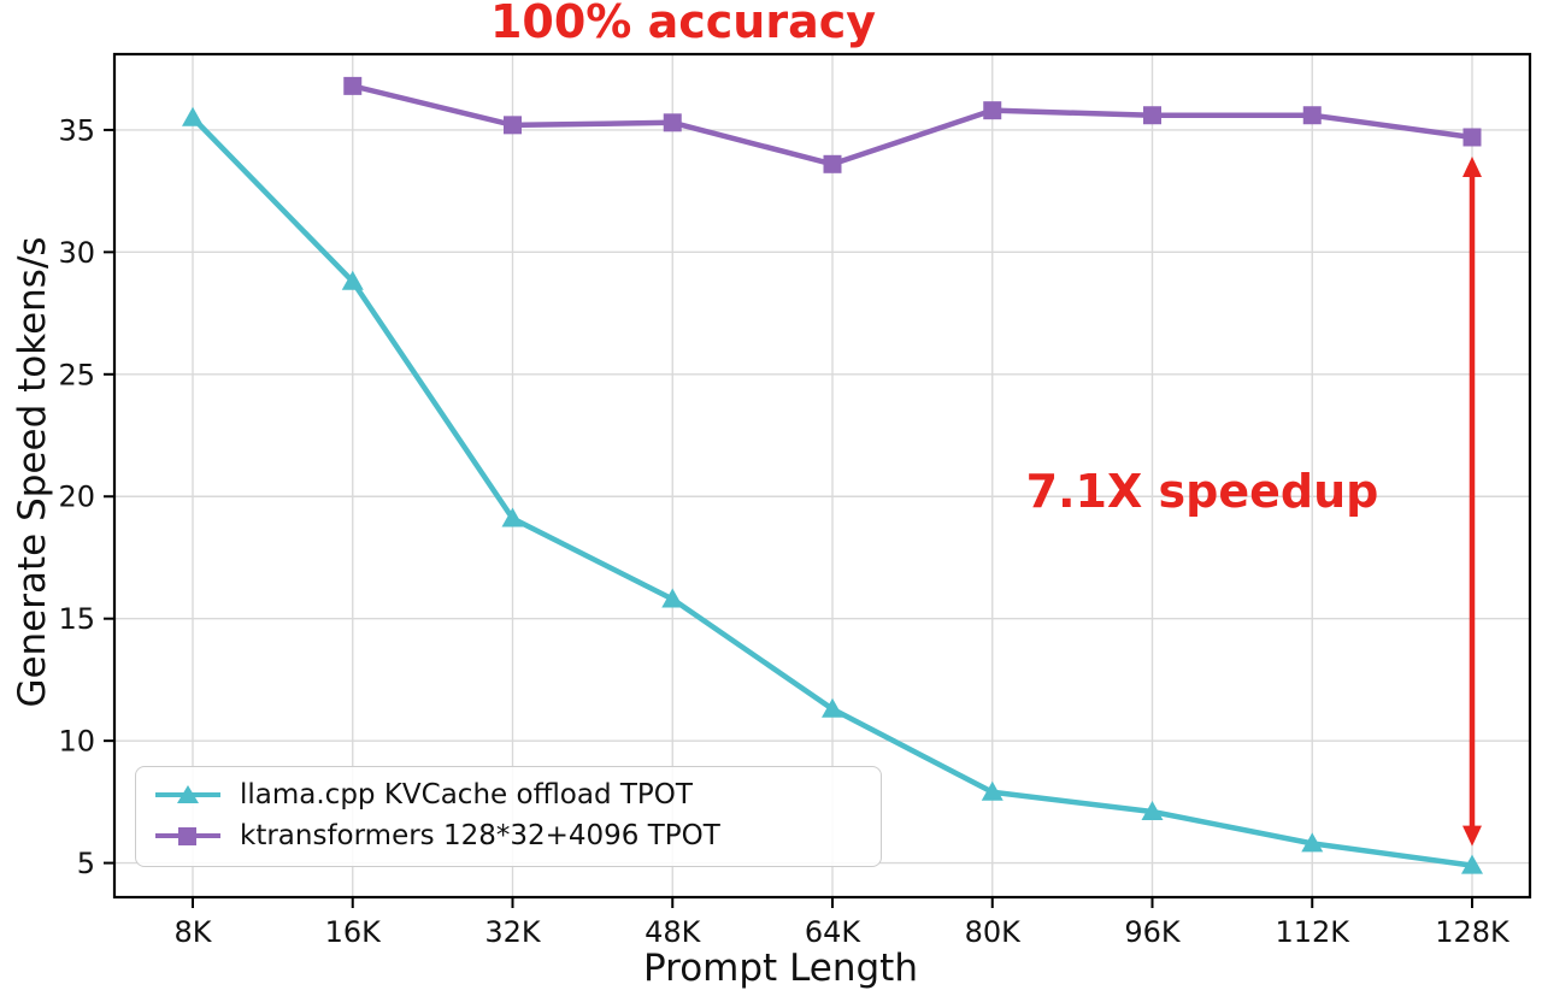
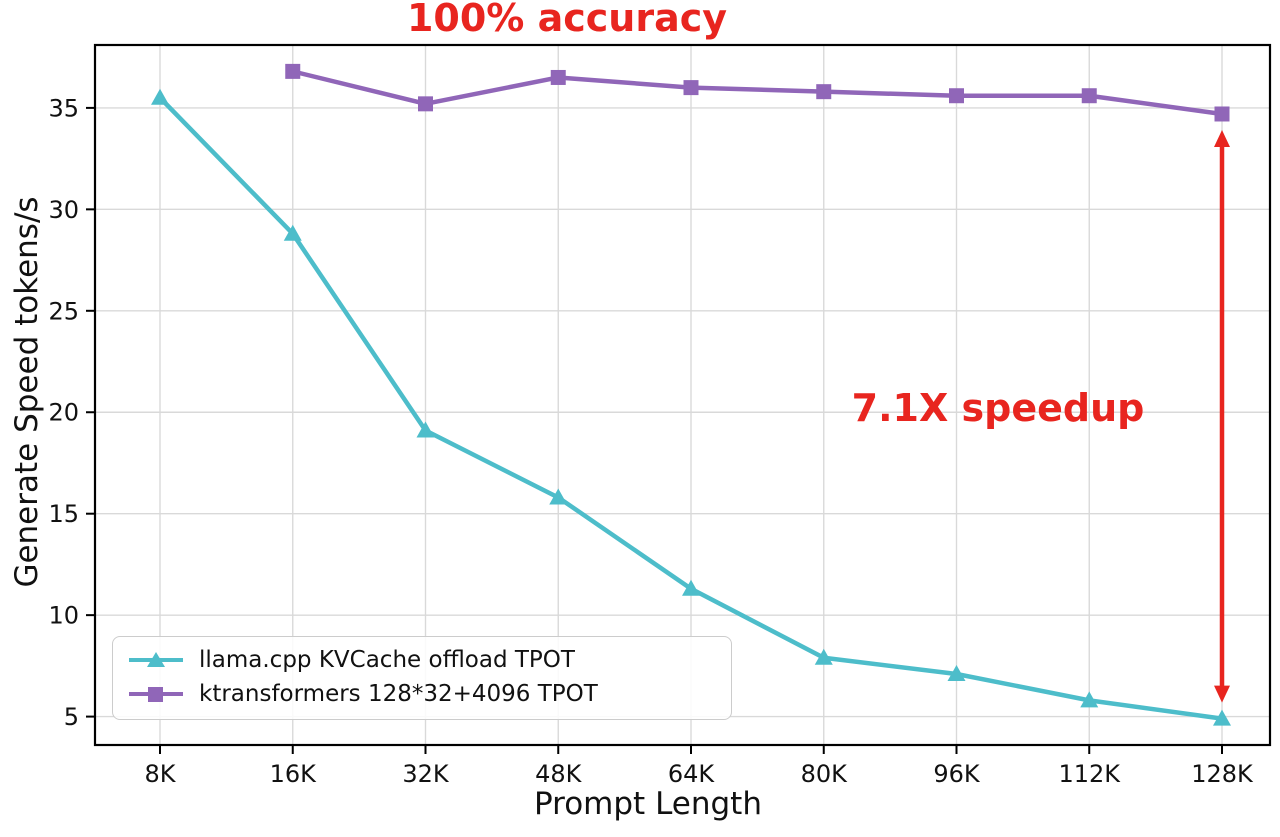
ktransformers 128*32+4096 TPOT/48K: 35.3 -> 36.5
ktransformers 128*32+4096 TPOT/64K: 33.6 -> 36.0
